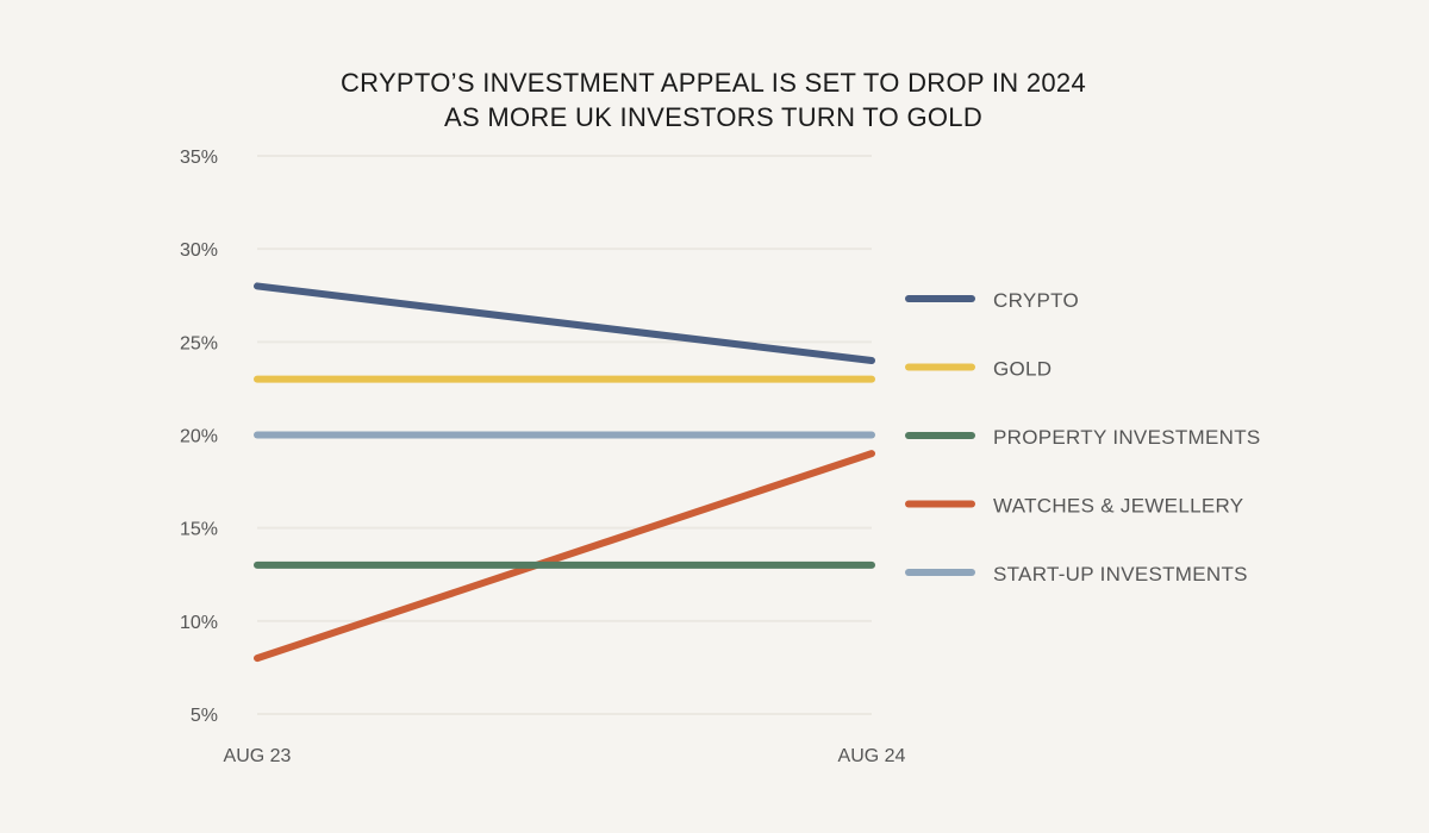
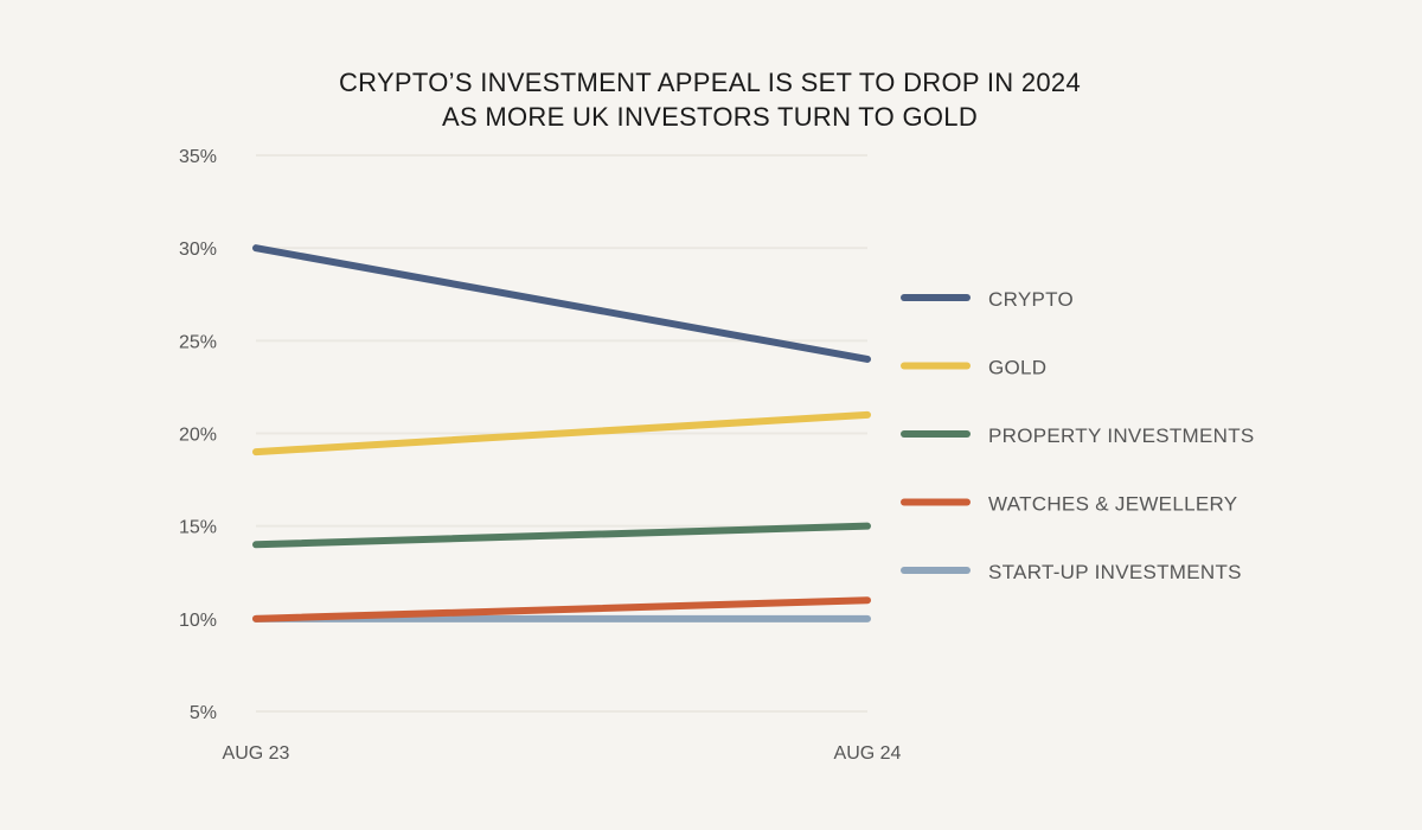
CRYPTO/AUG 23: 28% -> 30%
GOLD/AUG 23: 23% -> 19%
PROPERTY INVESTMENTS/AUG 23: 13% -> 14%
WATCHES & JEWELLERY/AUG 23: 8% -> 10%
START-UP INVESTMENTS/AUG 23: 20% -> 10%
GOLD/AUG 24: 23% -> 21%
PROPERTY INVESTMENTS/AUG 24: 13% -> 15%
WATCHES & JEWELLERY/AUG 24: 19% -> 11%
START-UP INVESTMENTS/AUG 24: 20% -> 10%
